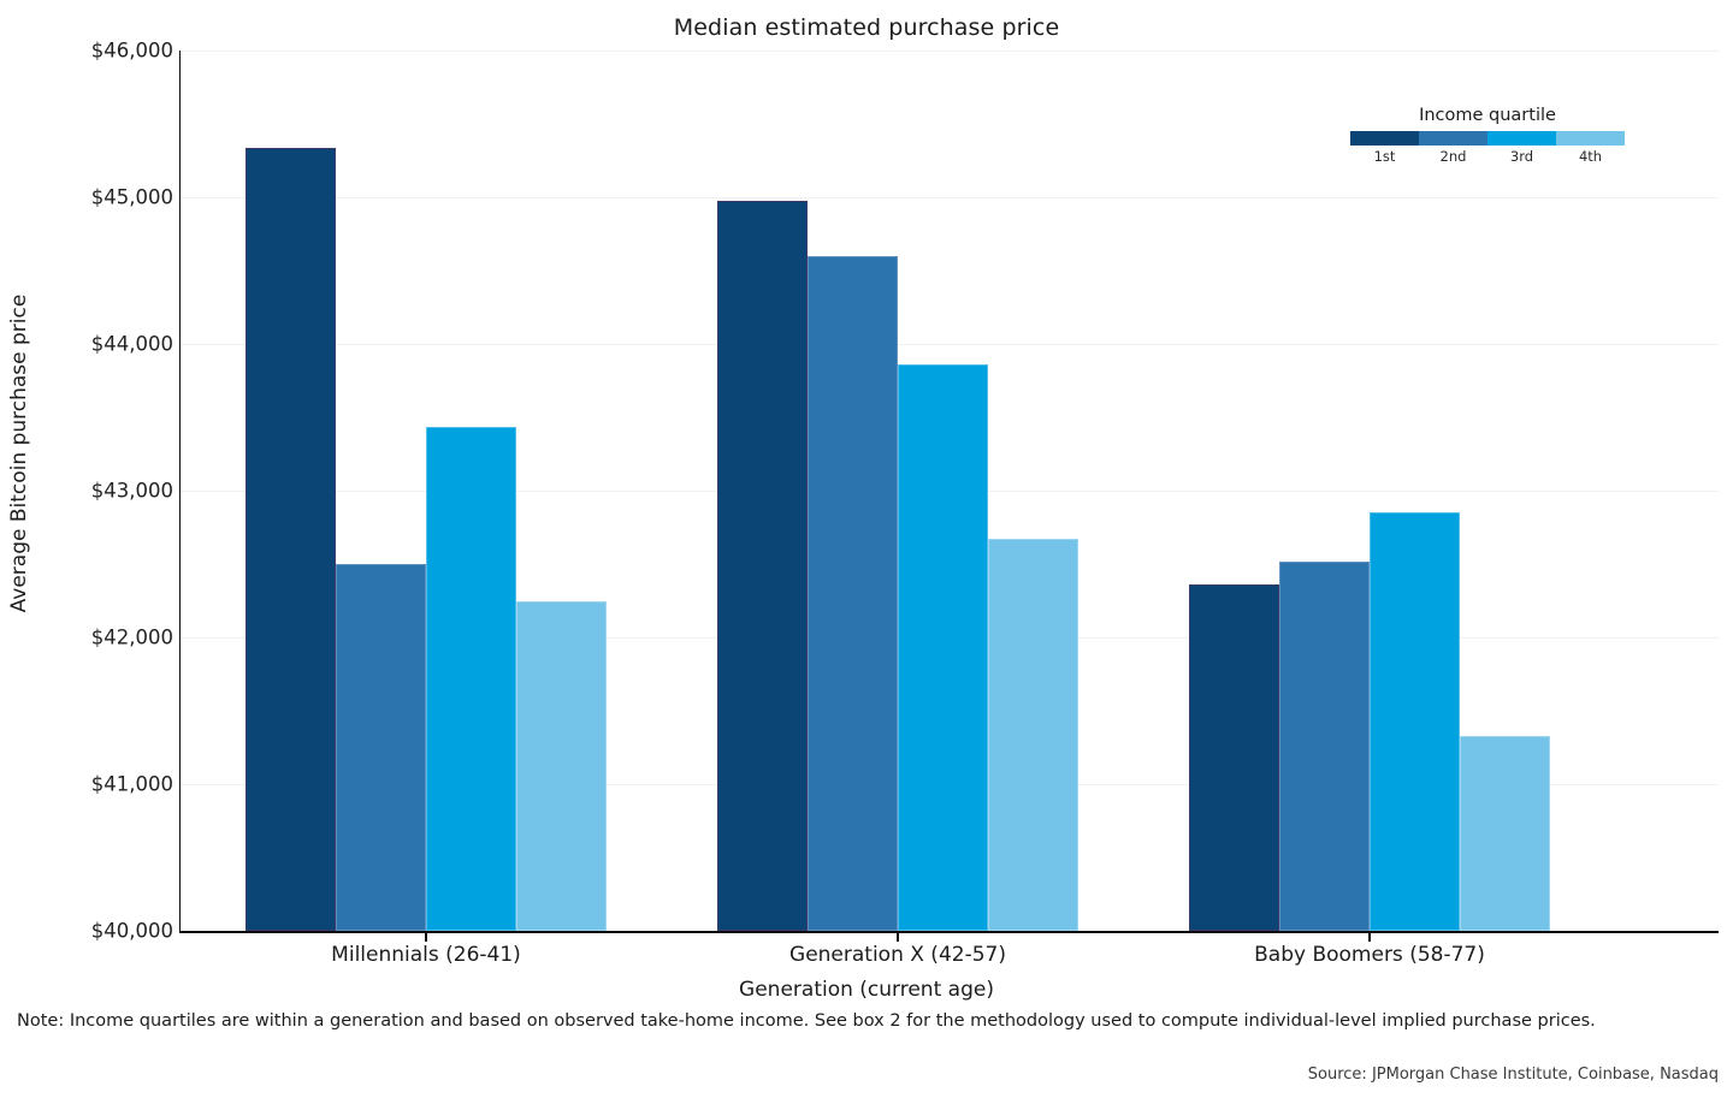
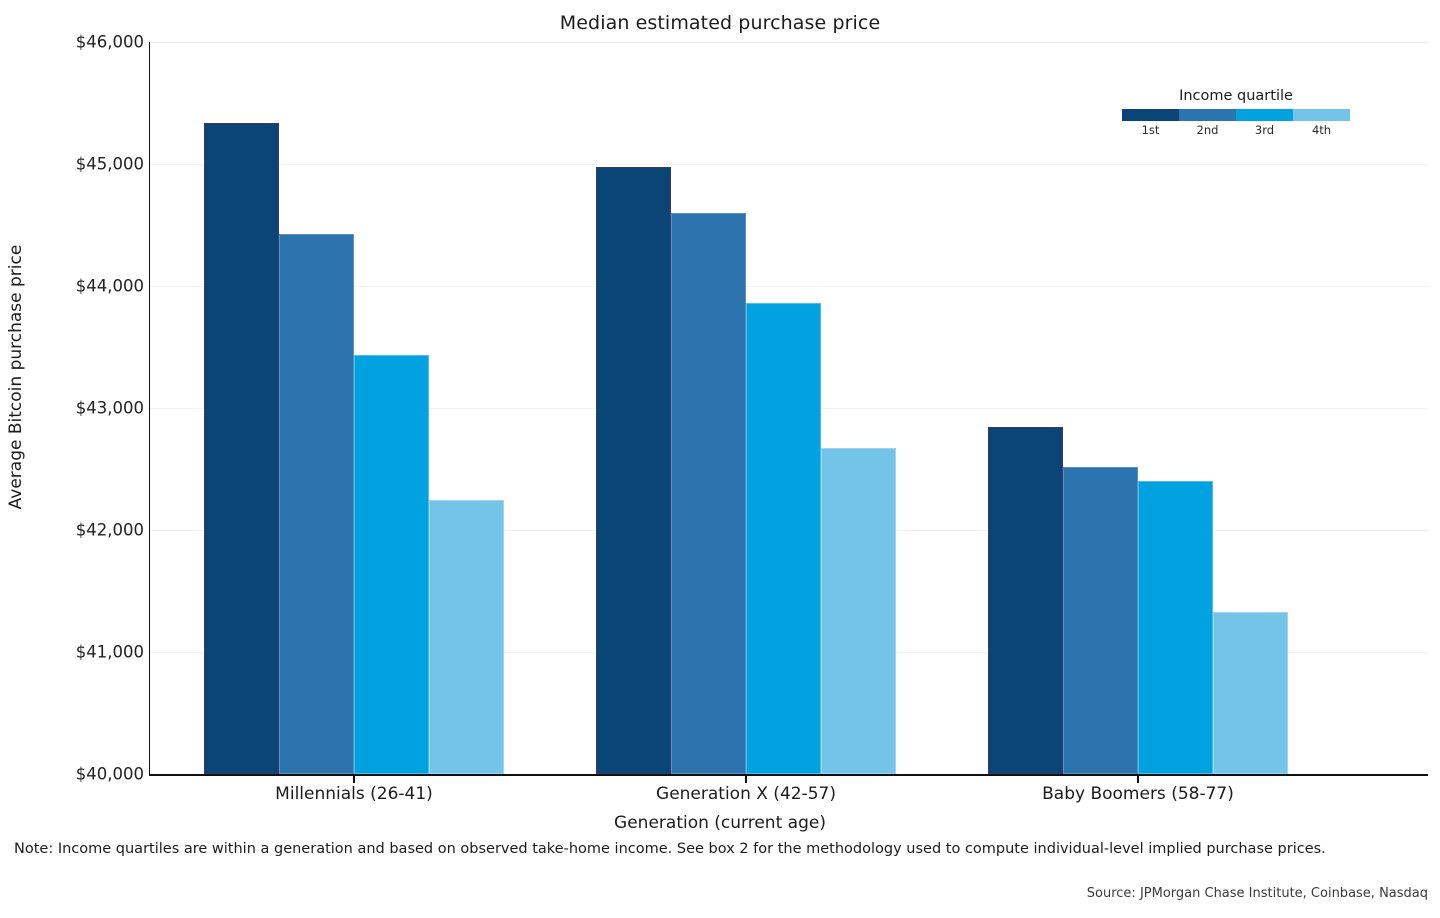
2nd/Millennials (26-41): $42500 -> $44420
1st/Baby Boomers (58-77): $42360 -> $42840
3rd/Baby Boomers (58-77): $42850 -> $42400
